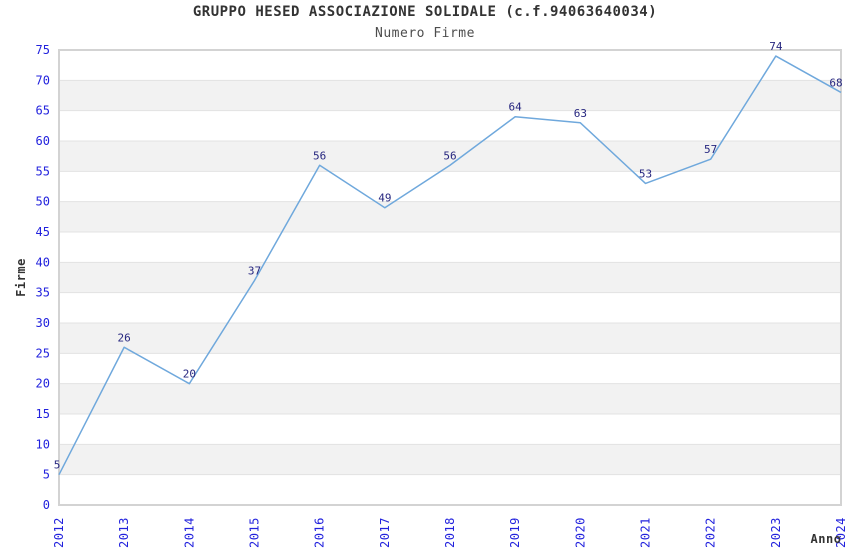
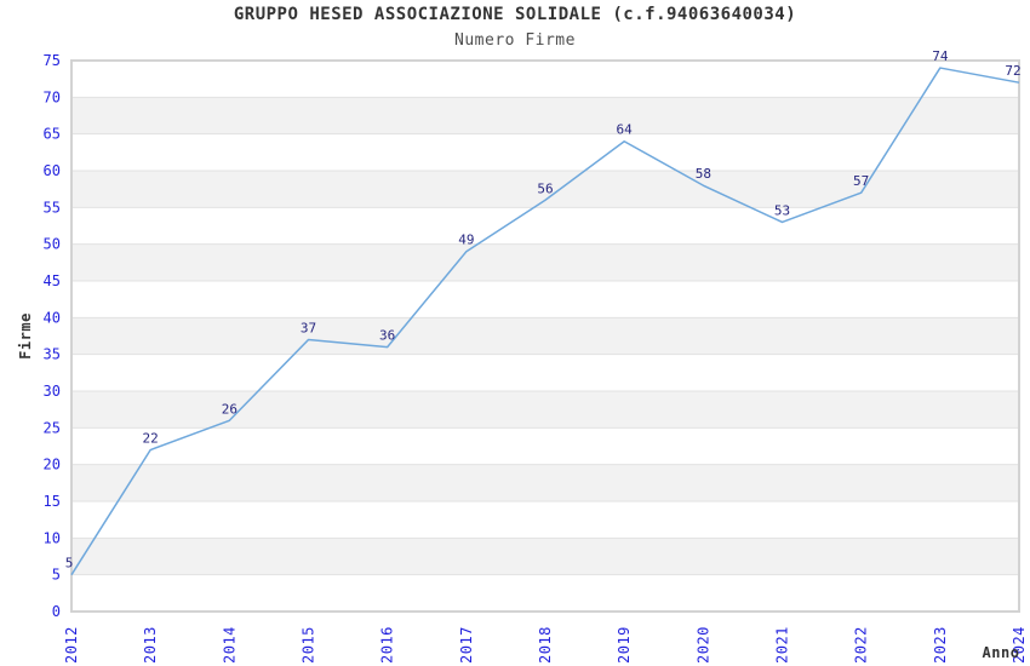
2013: 26 -> 22
2014: 20 -> 26
2016: 56 -> 36
2020: 63 -> 58
2024: 68 -> 72
